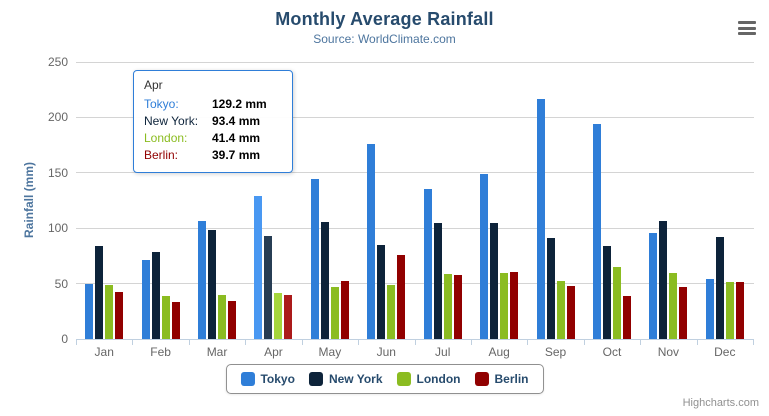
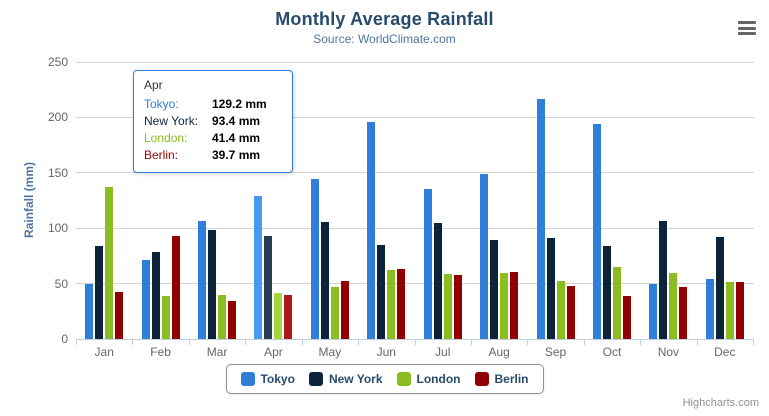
London/Jan: 49 -> 137
Berlin/Feb: 33 -> 93
Tokyo/Jun: 176 -> 196
London/Jun: 48 -> 62
Berlin/Jun: 76 -> 63
New York/Aug: 104 -> 89
Tokyo/Nov: 96 -> 50
